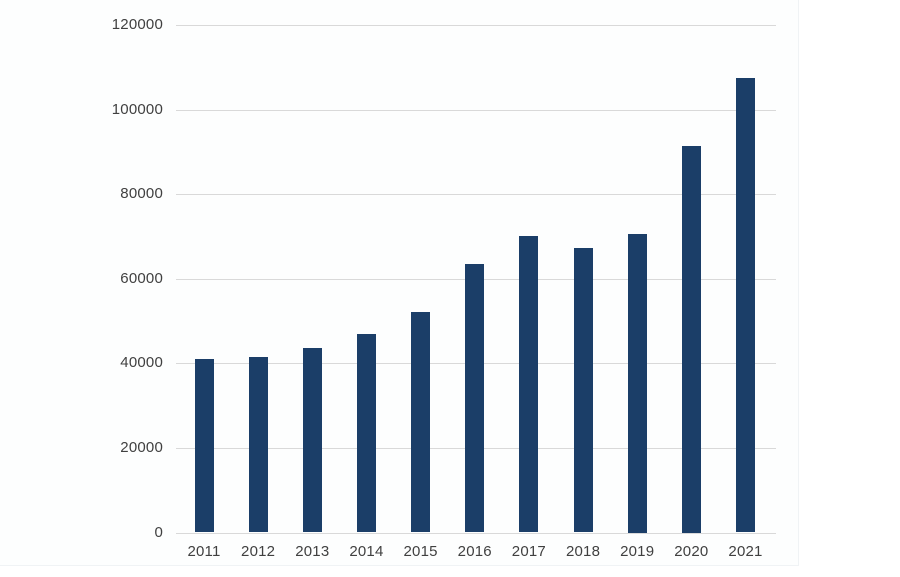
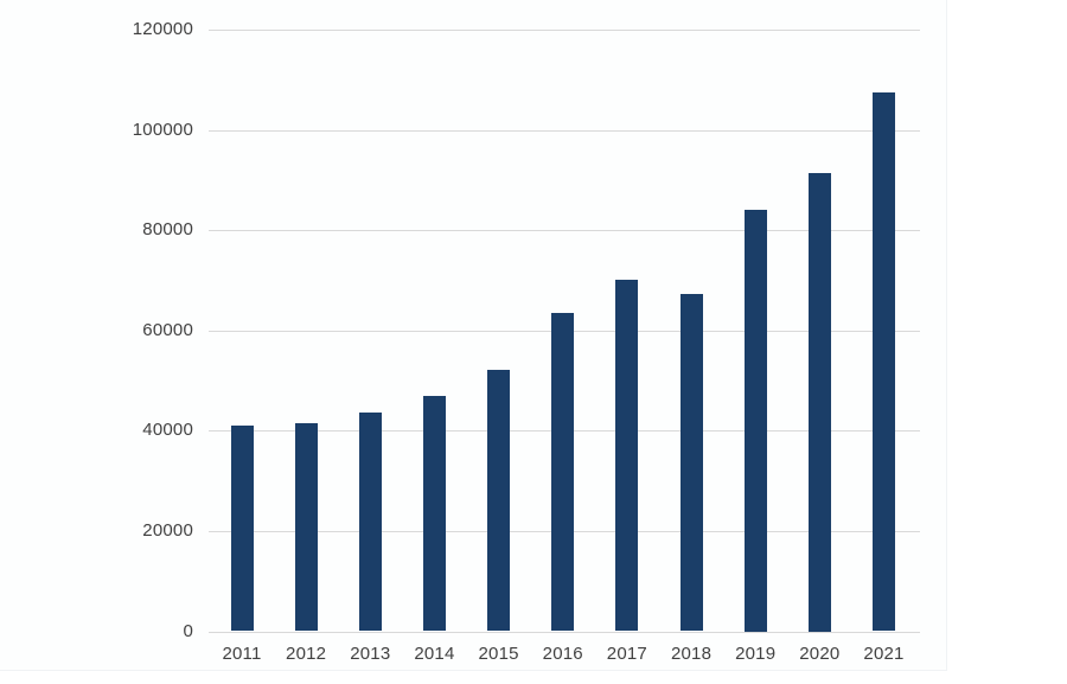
2019: 70000 -> 84000
